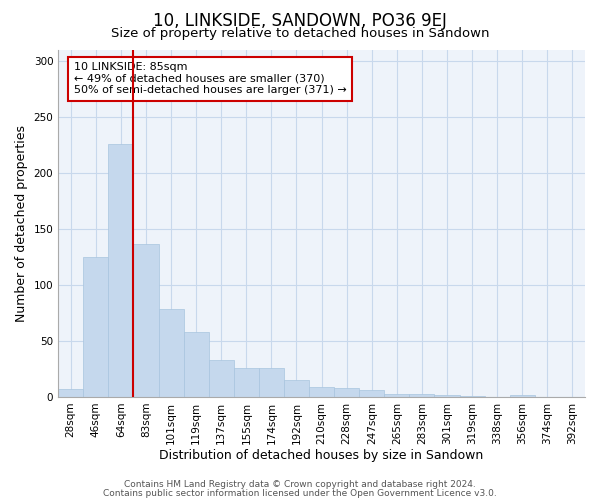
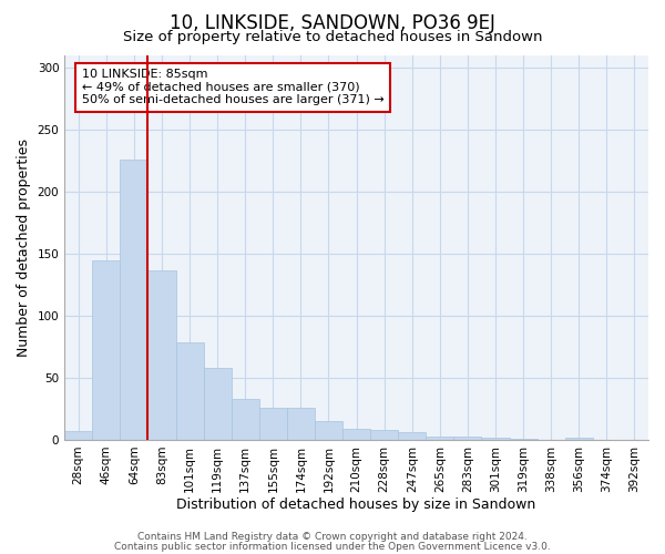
46sqm: 125 -> 145
